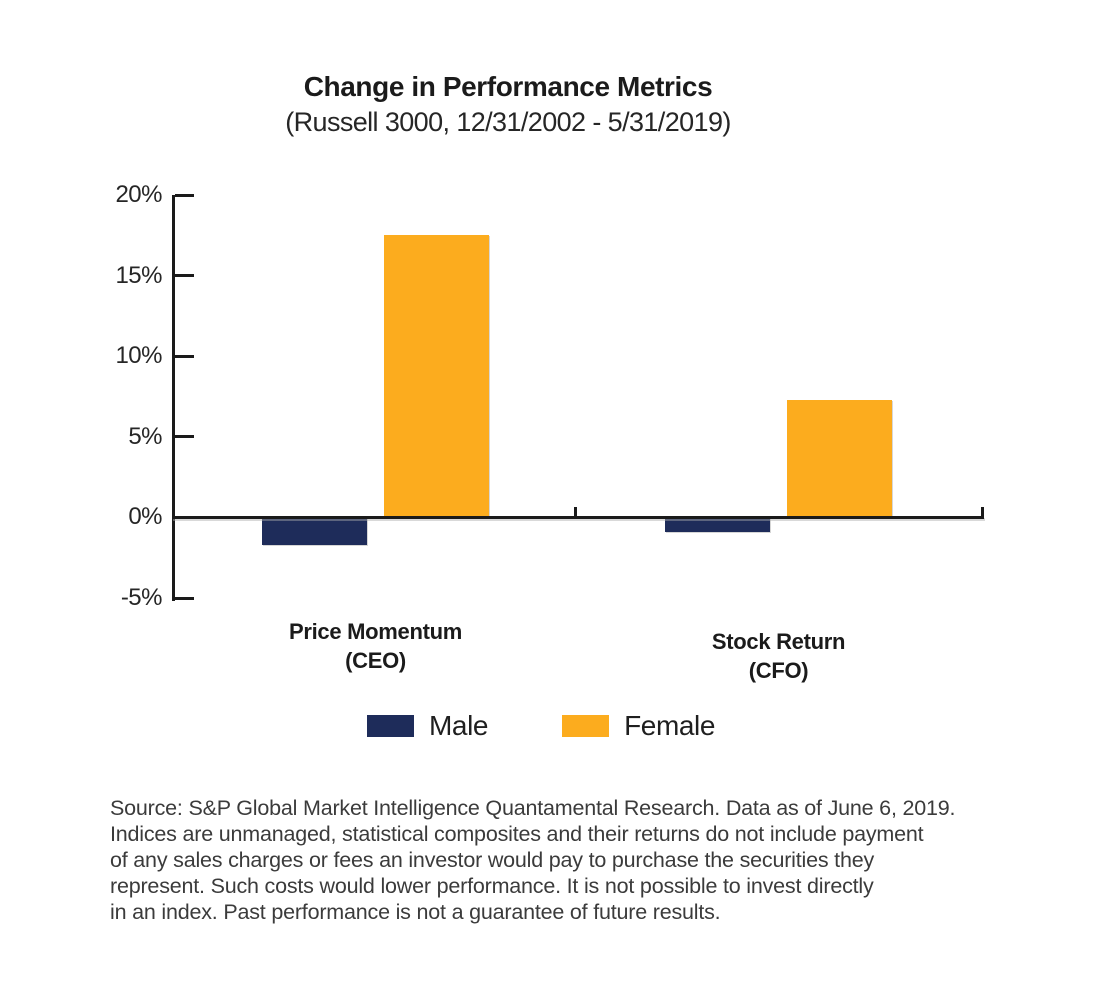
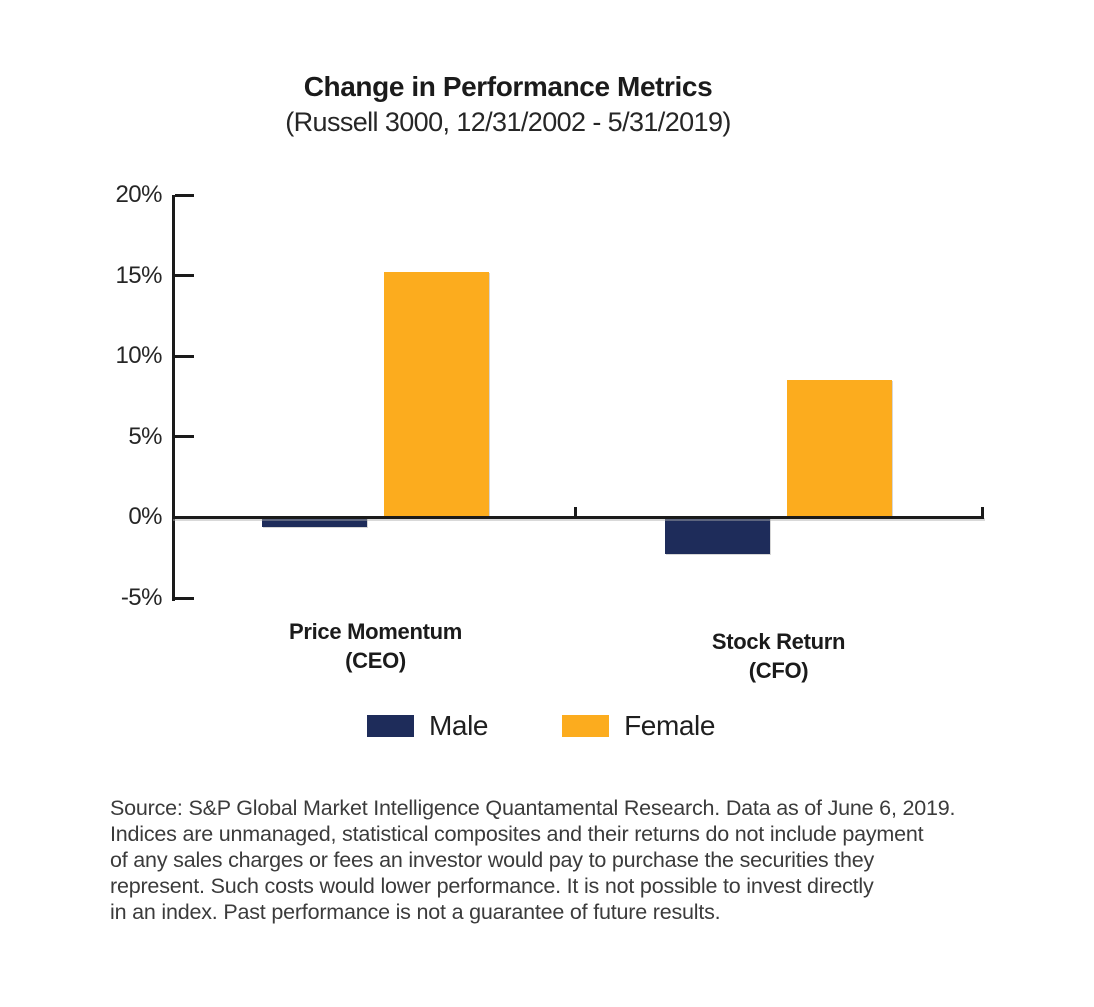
Male/Price Momentum (CEO): -1.7% -> -0.6%
Female/Price Momentum (CEO): 17.5% -> 15.2%
Male/Stock Return (CFO): -0.9% -> -2.3%
Female/Stock Return (CFO): 7.3% -> 8.5%
